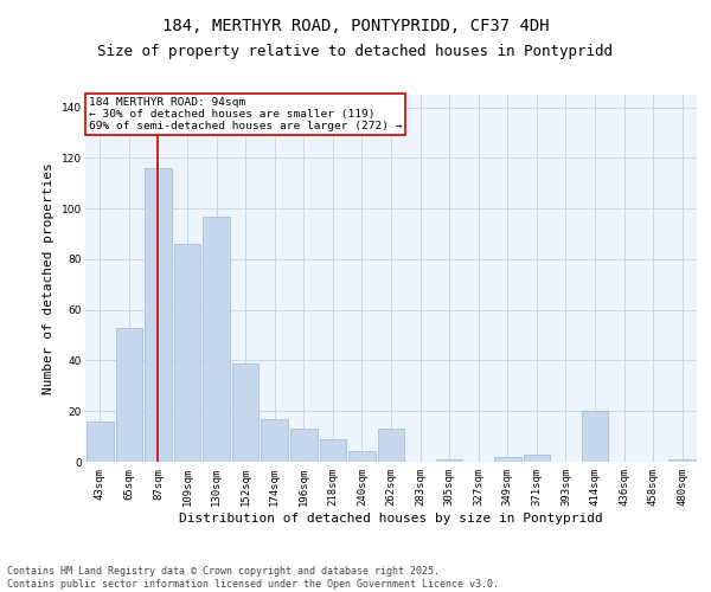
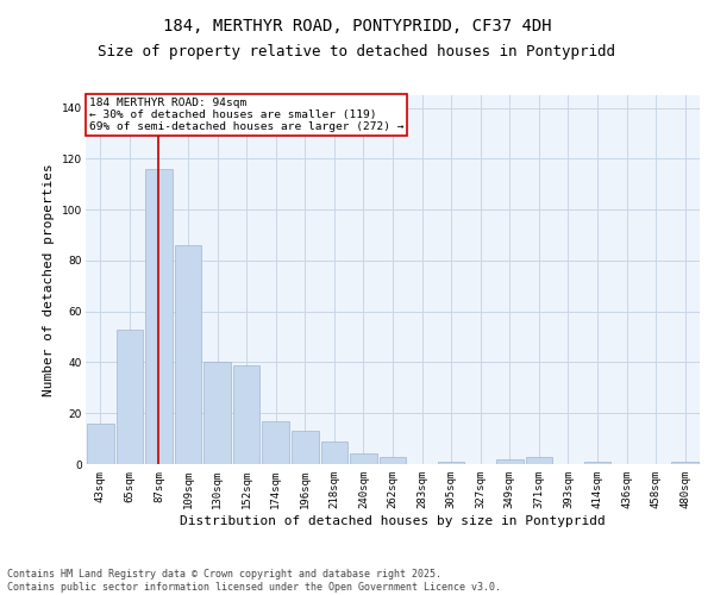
130sqm: 97 -> 40
262sqm: 13 -> 3
414sqm: 20 -> 1
